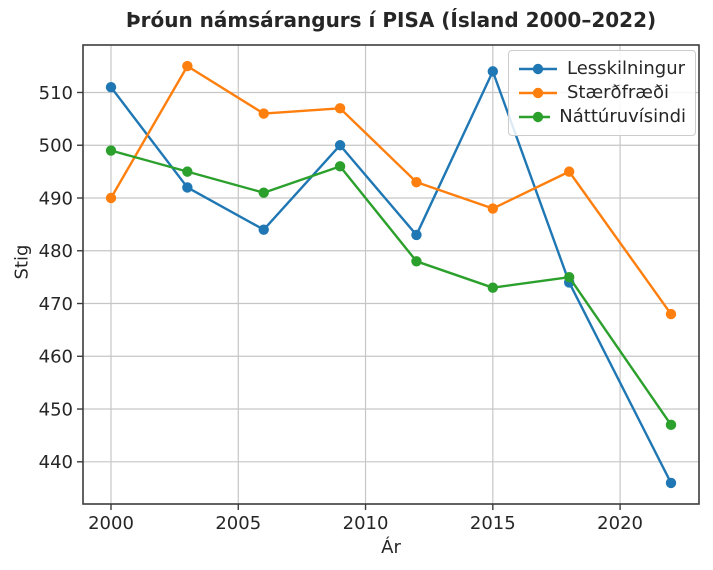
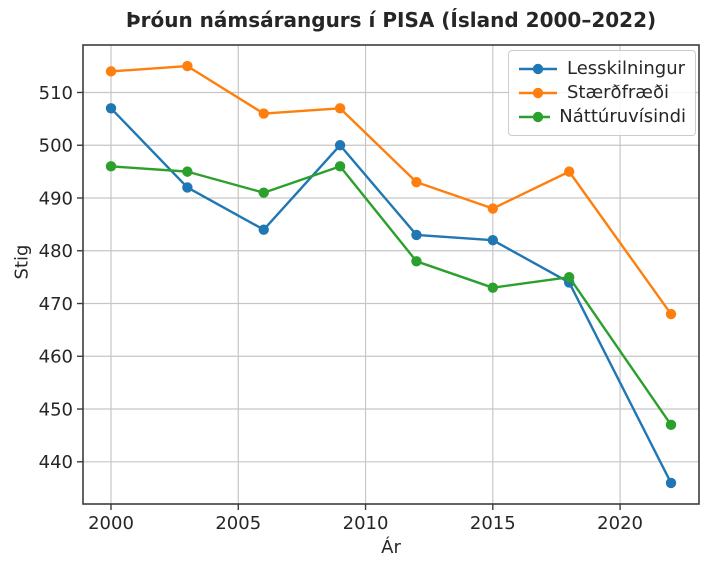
Lesskilningur/2000: 511 -> 507
Stærðfræði/2000: 490 -> 514
Náttúruvísindi/2000: 499 -> 496
Lesskilningur/2015: 514 -> 482
